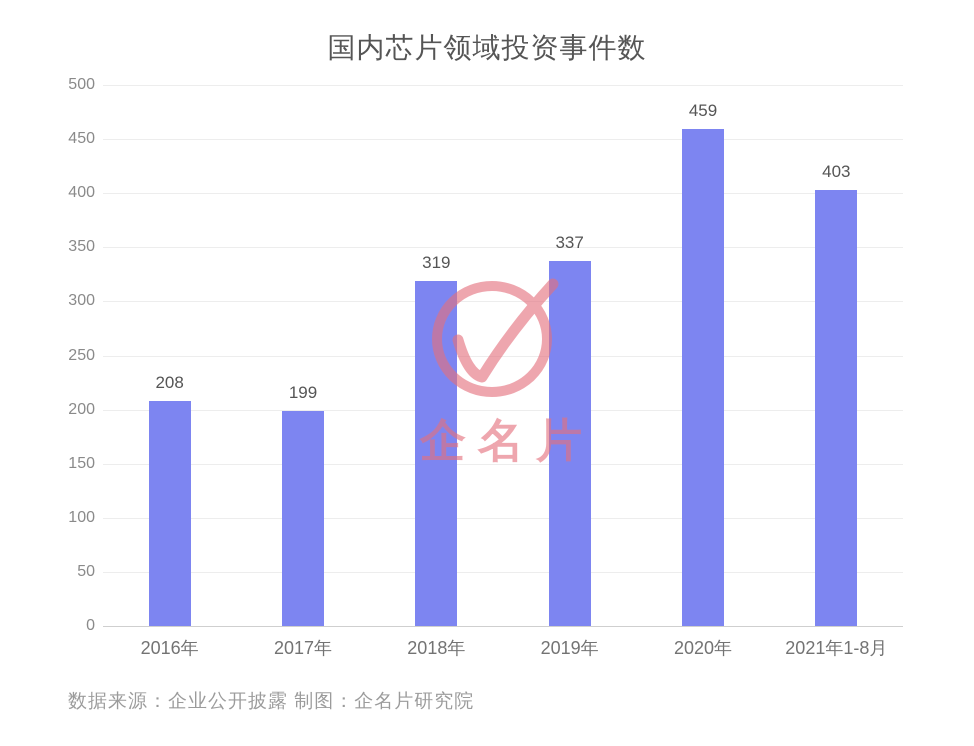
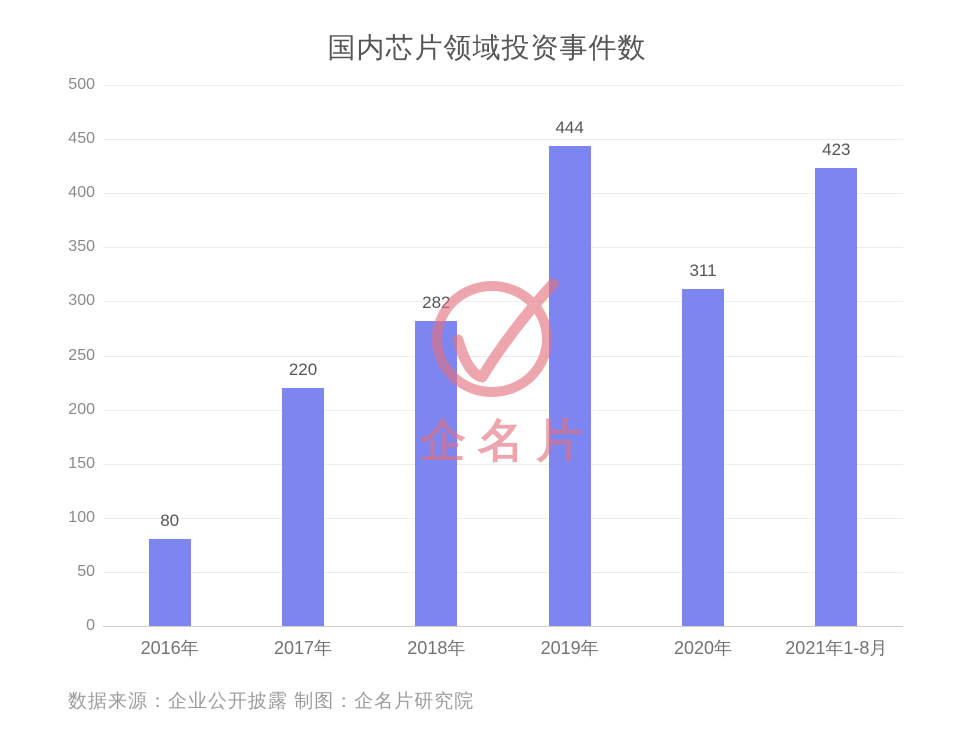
2016年: 208 -> 80
2017年: 199 -> 220
2018年: 319 -> 282
2019年: 337 -> 444
2020年: 459 -> 311
2021年1-8月: 403 -> 423
